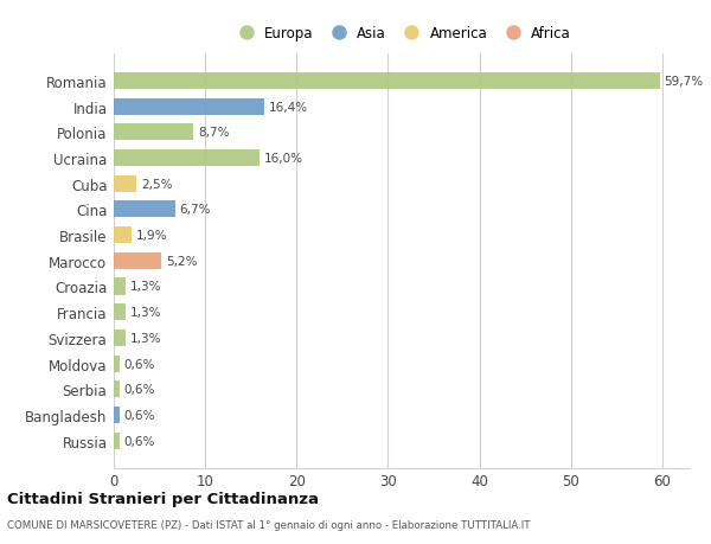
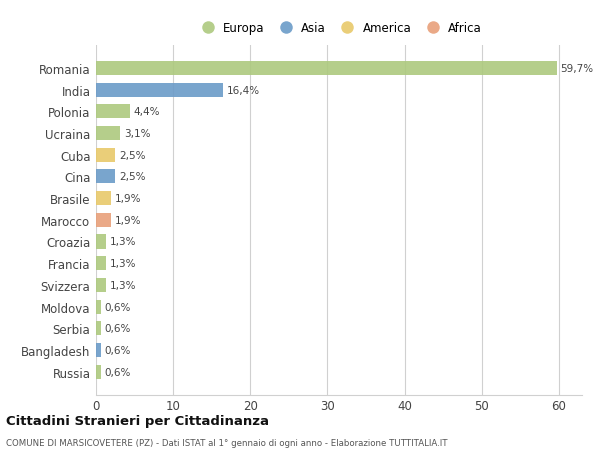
Polonia: 8,7% -> 4,4%
Ucraina: 16,0% -> 3,1%
Cina: 6,7% -> 2,5%
Marocco: 5,2% -> 1,9%
